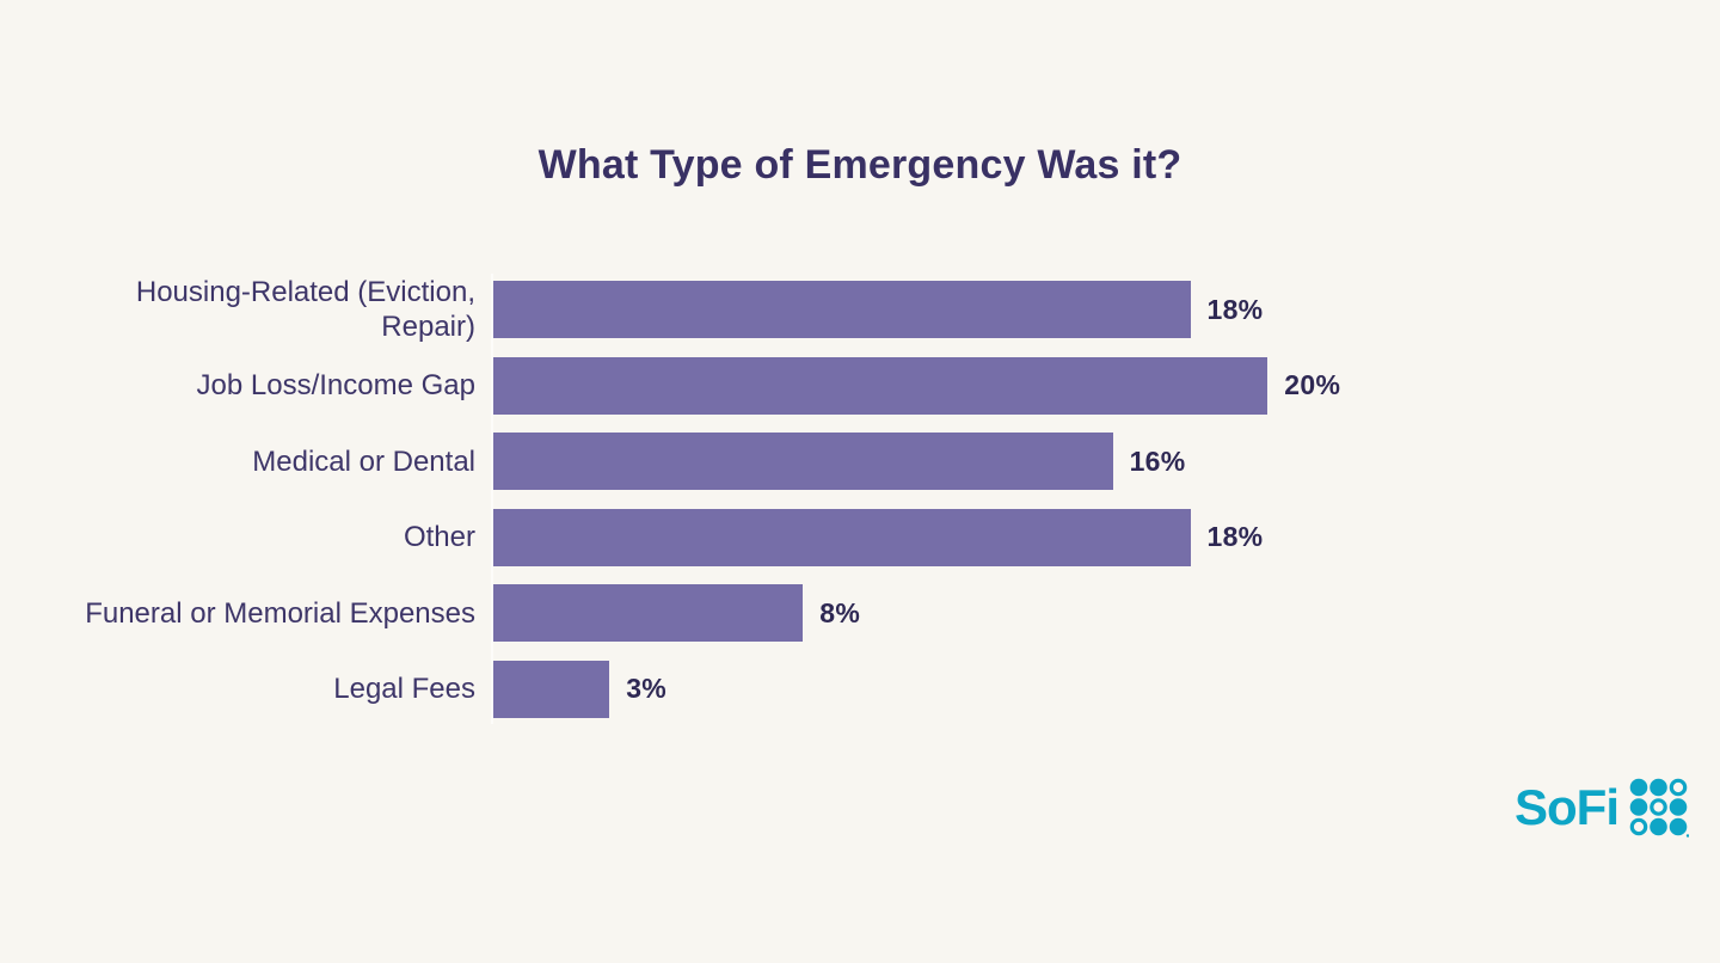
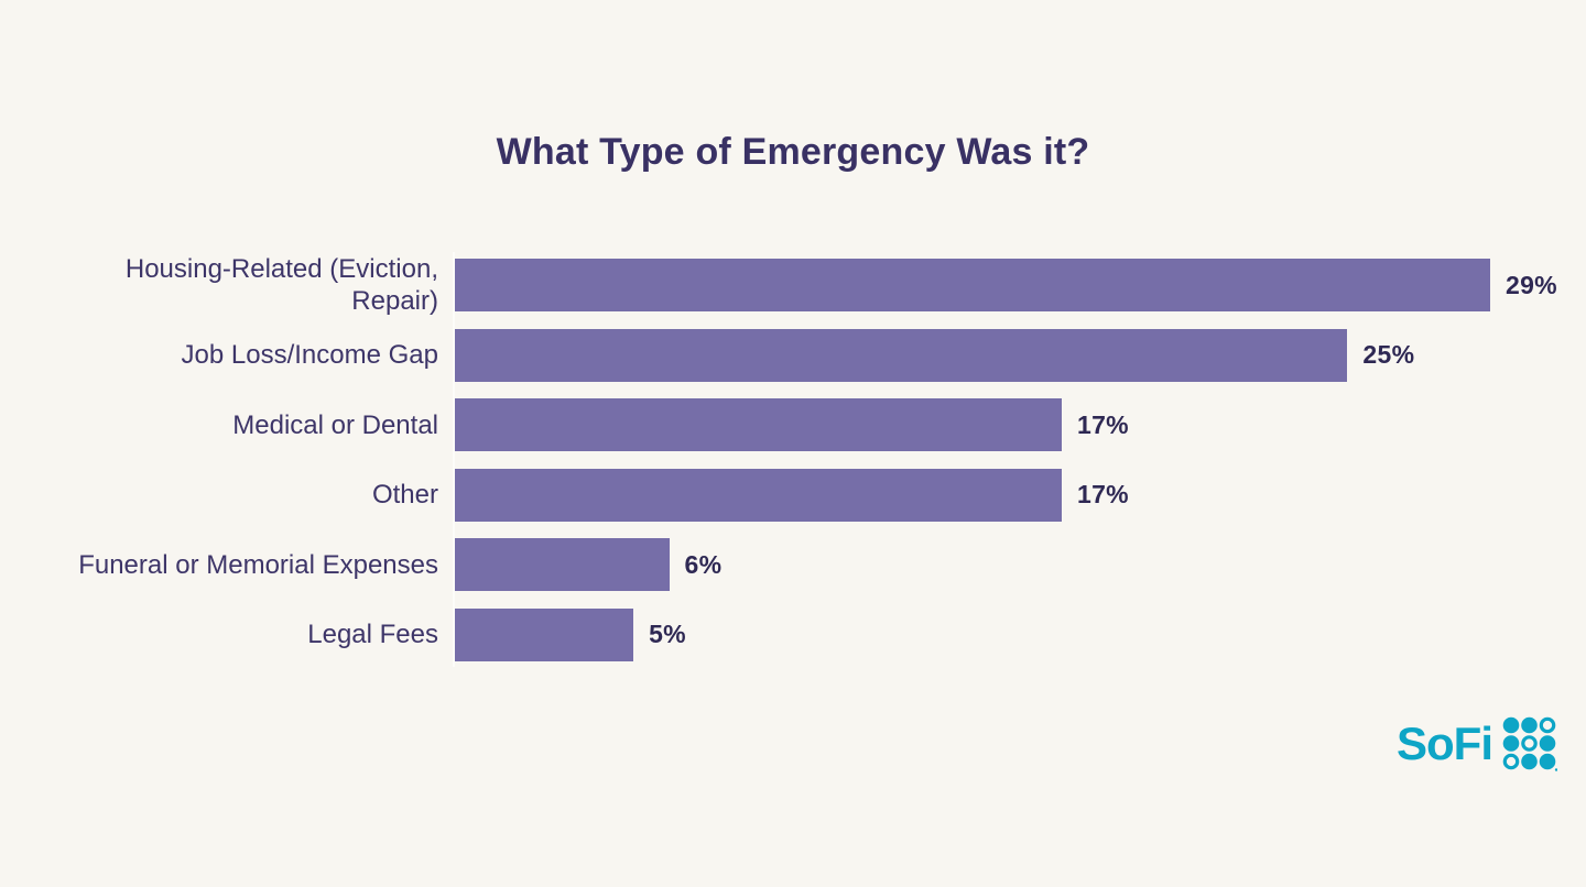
Housing-Related (Eviction, Repair): 18% -> 29%
Job Loss/Income Gap: 20% -> 25%
Medical or Dental: 16% -> 17%
Other: 18% -> 17%
Funeral or Memorial Expenses: 8% -> 6%
Legal Fees: 3% -> 5%
